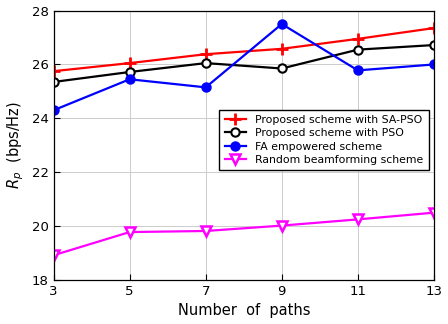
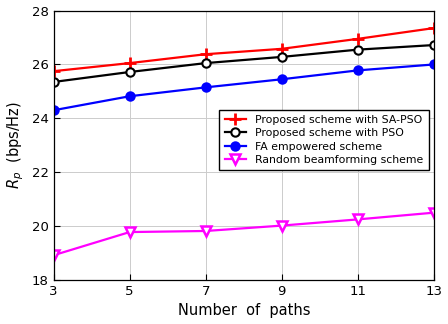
FA empowered scheme/5: 25.45 -> 24.82
Proposed scheme with PSO/9: 25.85 -> 26.28
FA empowered scheme/9: 27.50 -> 25.45
